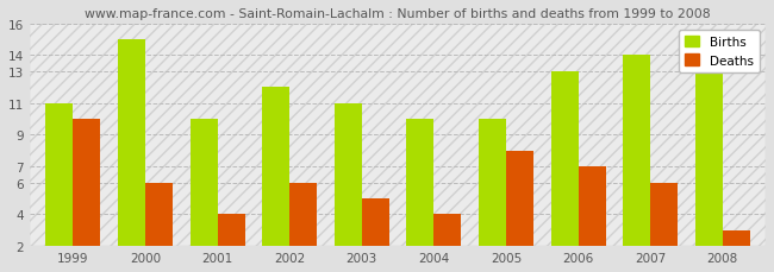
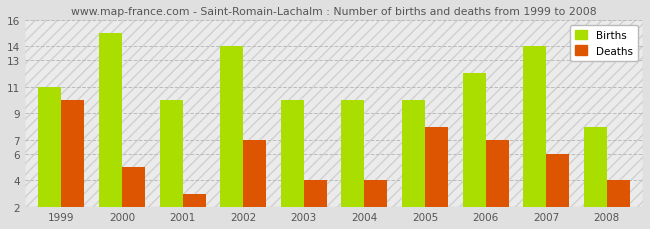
Deaths/2000: 6 -> 5
Deaths/2001: 4 -> 3
Births/2002: 12 -> 14
Deaths/2002: 6 -> 7
Births/2003: 11 -> 10
Deaths/2003: 5 -> 4
Births/2006: 13 -> 12
Births/2008: 13 -> 8
Deaths/2008: 3 -> 4
